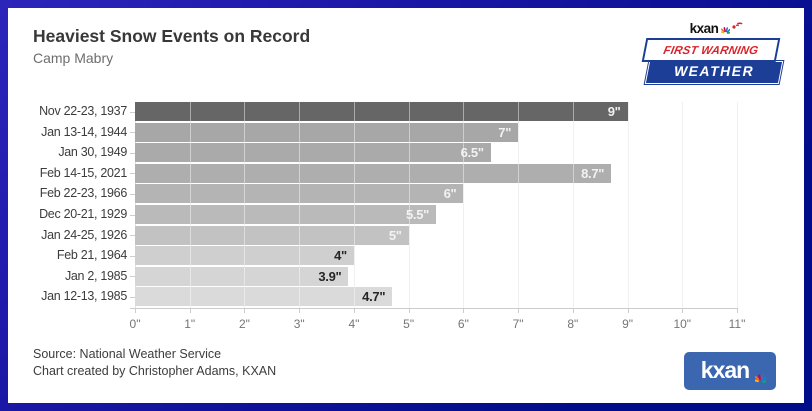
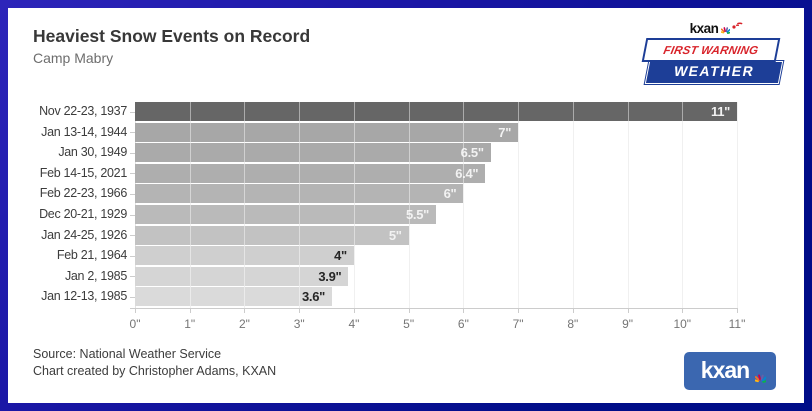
Nov 22-23, 1937: 9 -> 11
Feb 14-15, 2021: 8.7 -> 6.4
Jan 12-13, 1985: 4.7 -> 3.6
